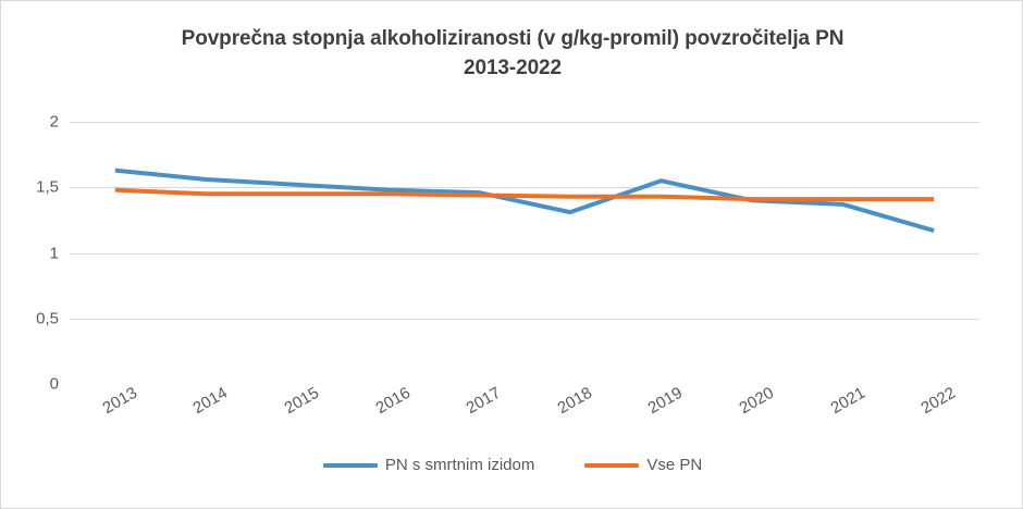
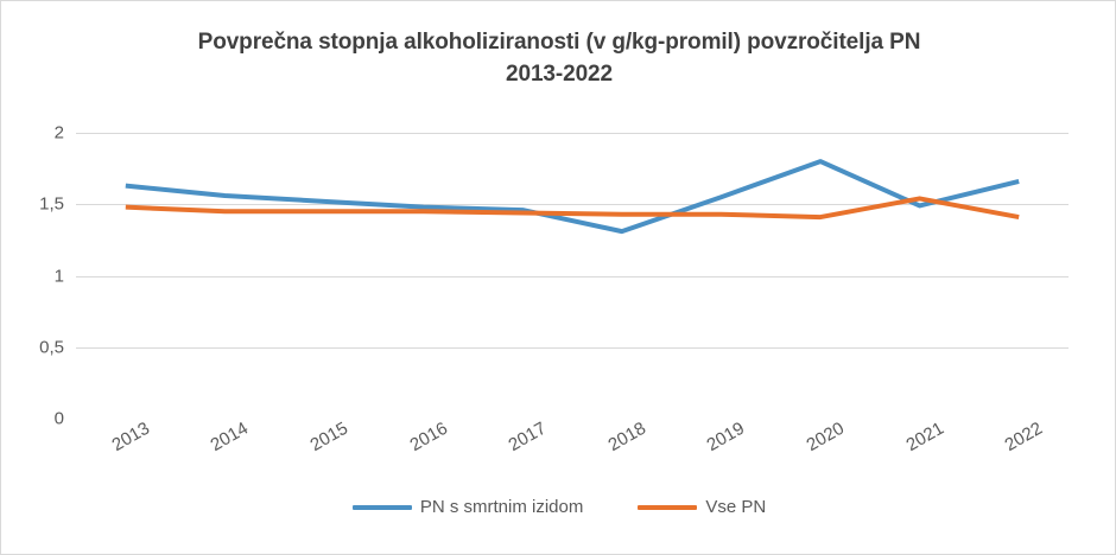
PN s smrtnim izidom/2020: 1.40 -> 1.80
PN s smrtnim izidom/2021: 1.37 -> 1.49
Vse PN/2021: 1.41 -> 1.54
PN s smrtnim izidom/2022: 1.17 -> 1.66
